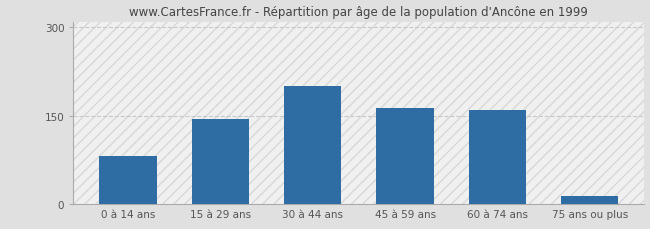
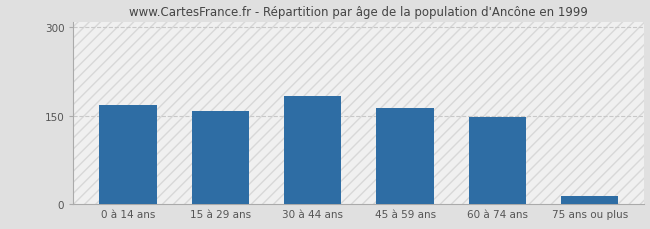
0 à 14 ans: 82 -> 168
15 à 29 ans: 144 -> 158
30 à 44 ans: 200 -> 183
60 à 74 ans: 160 -> 147
